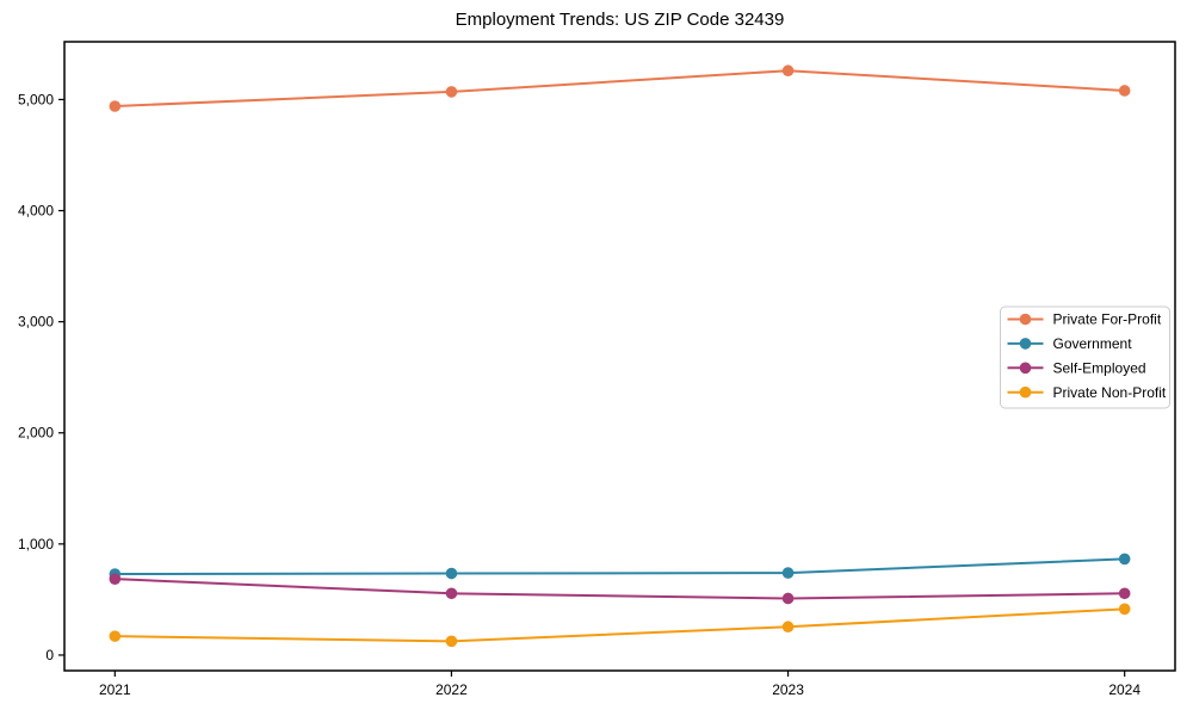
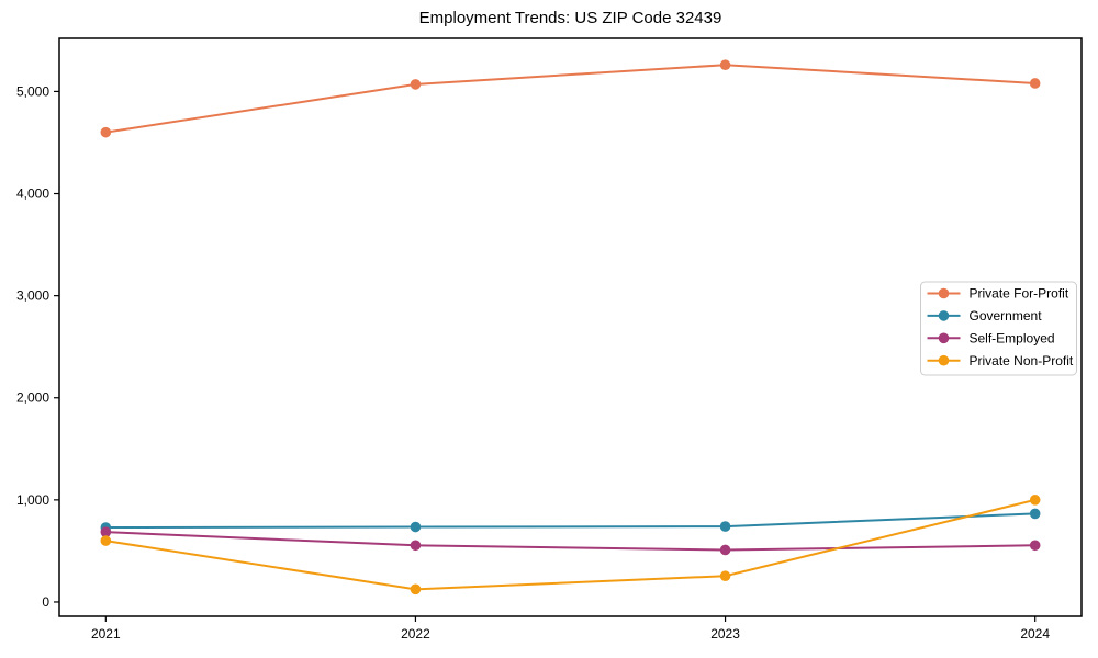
Private For-Profit/2021: 4900 -> 4600
Private Non-Profit/2021: 200 -> 600
Private Non-Profit/2024: 400 -> 1000
